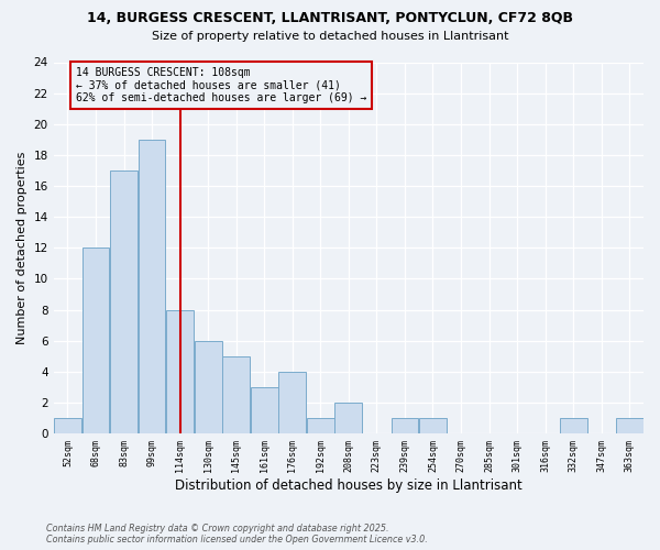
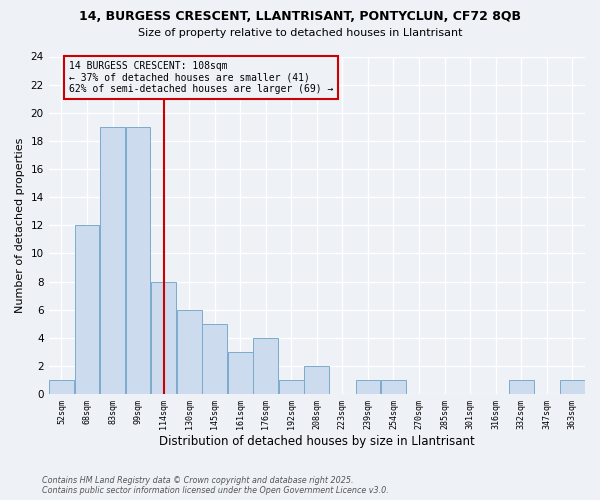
83sqm: 17 -> 19
